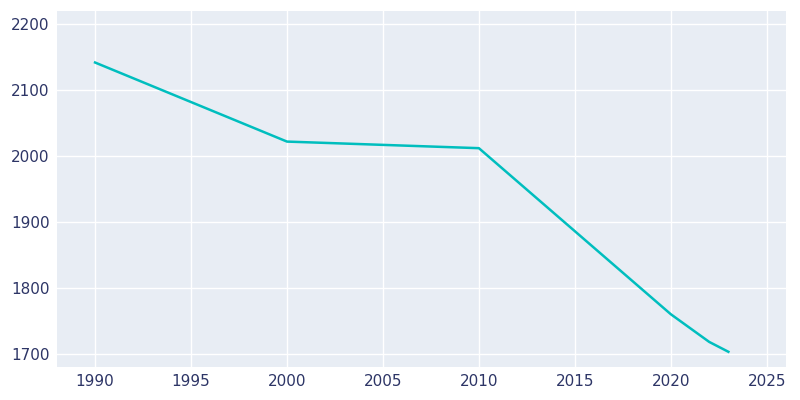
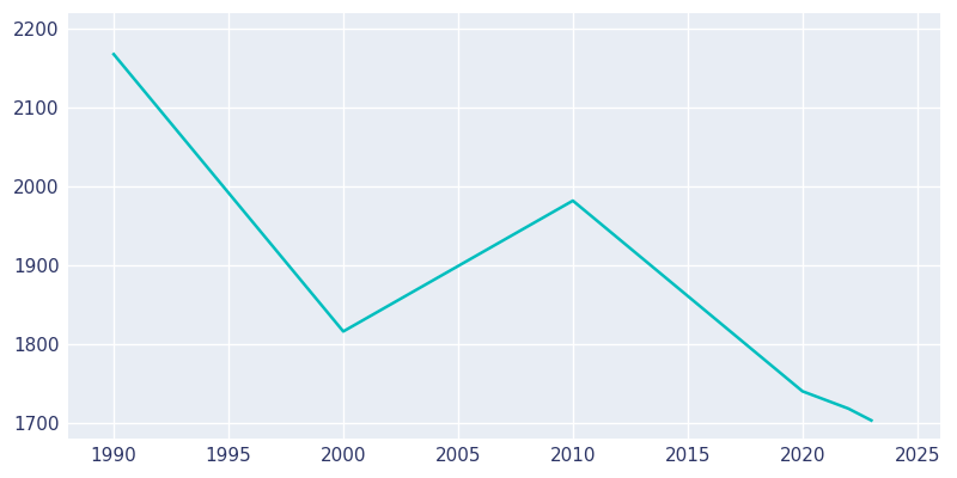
1990: 2142 -> 2168
2000: 2022 -> 1816
2010: 2012 -> 1982
2020: 1760 -> 1740
